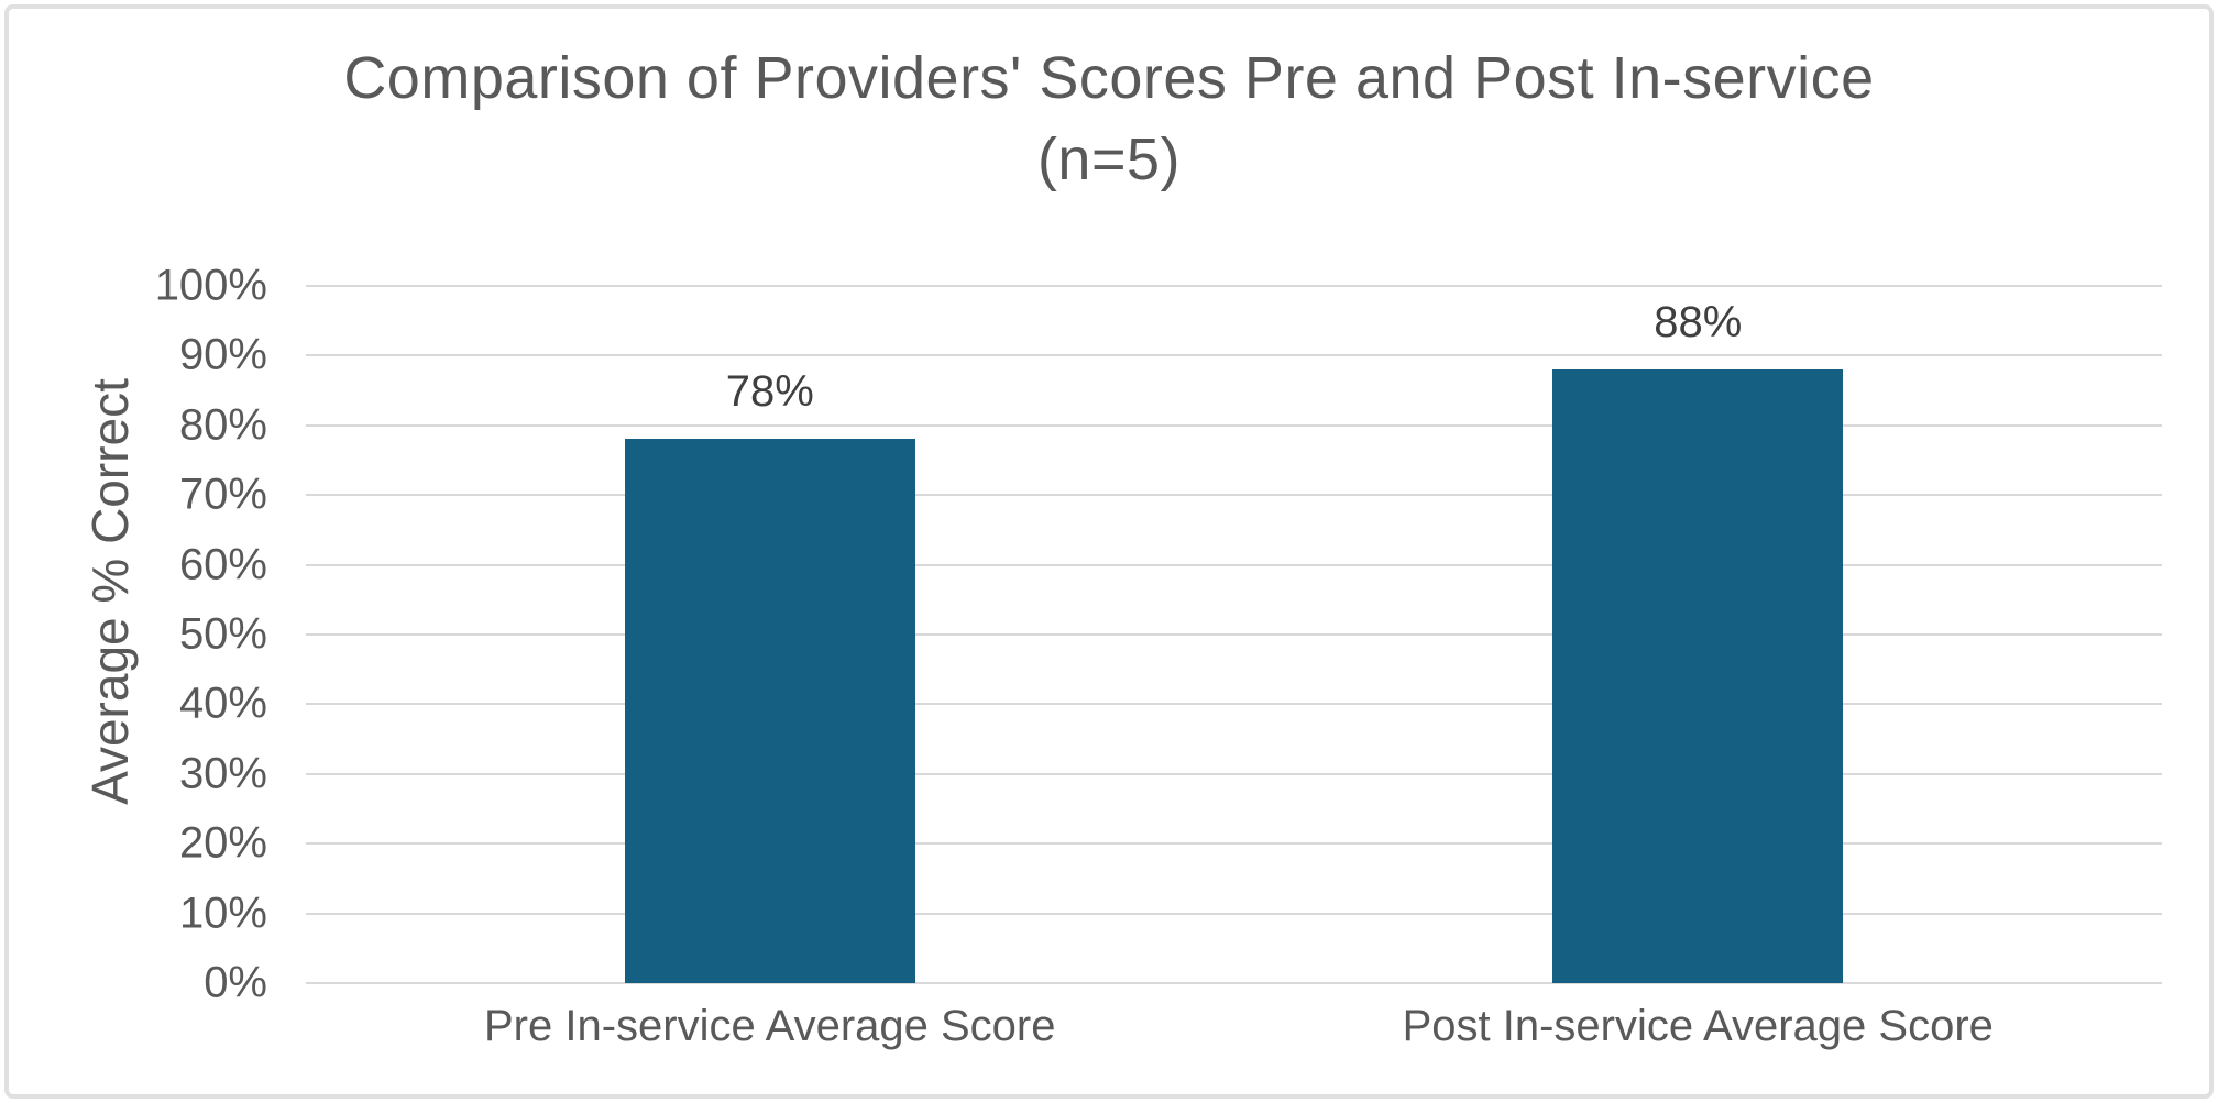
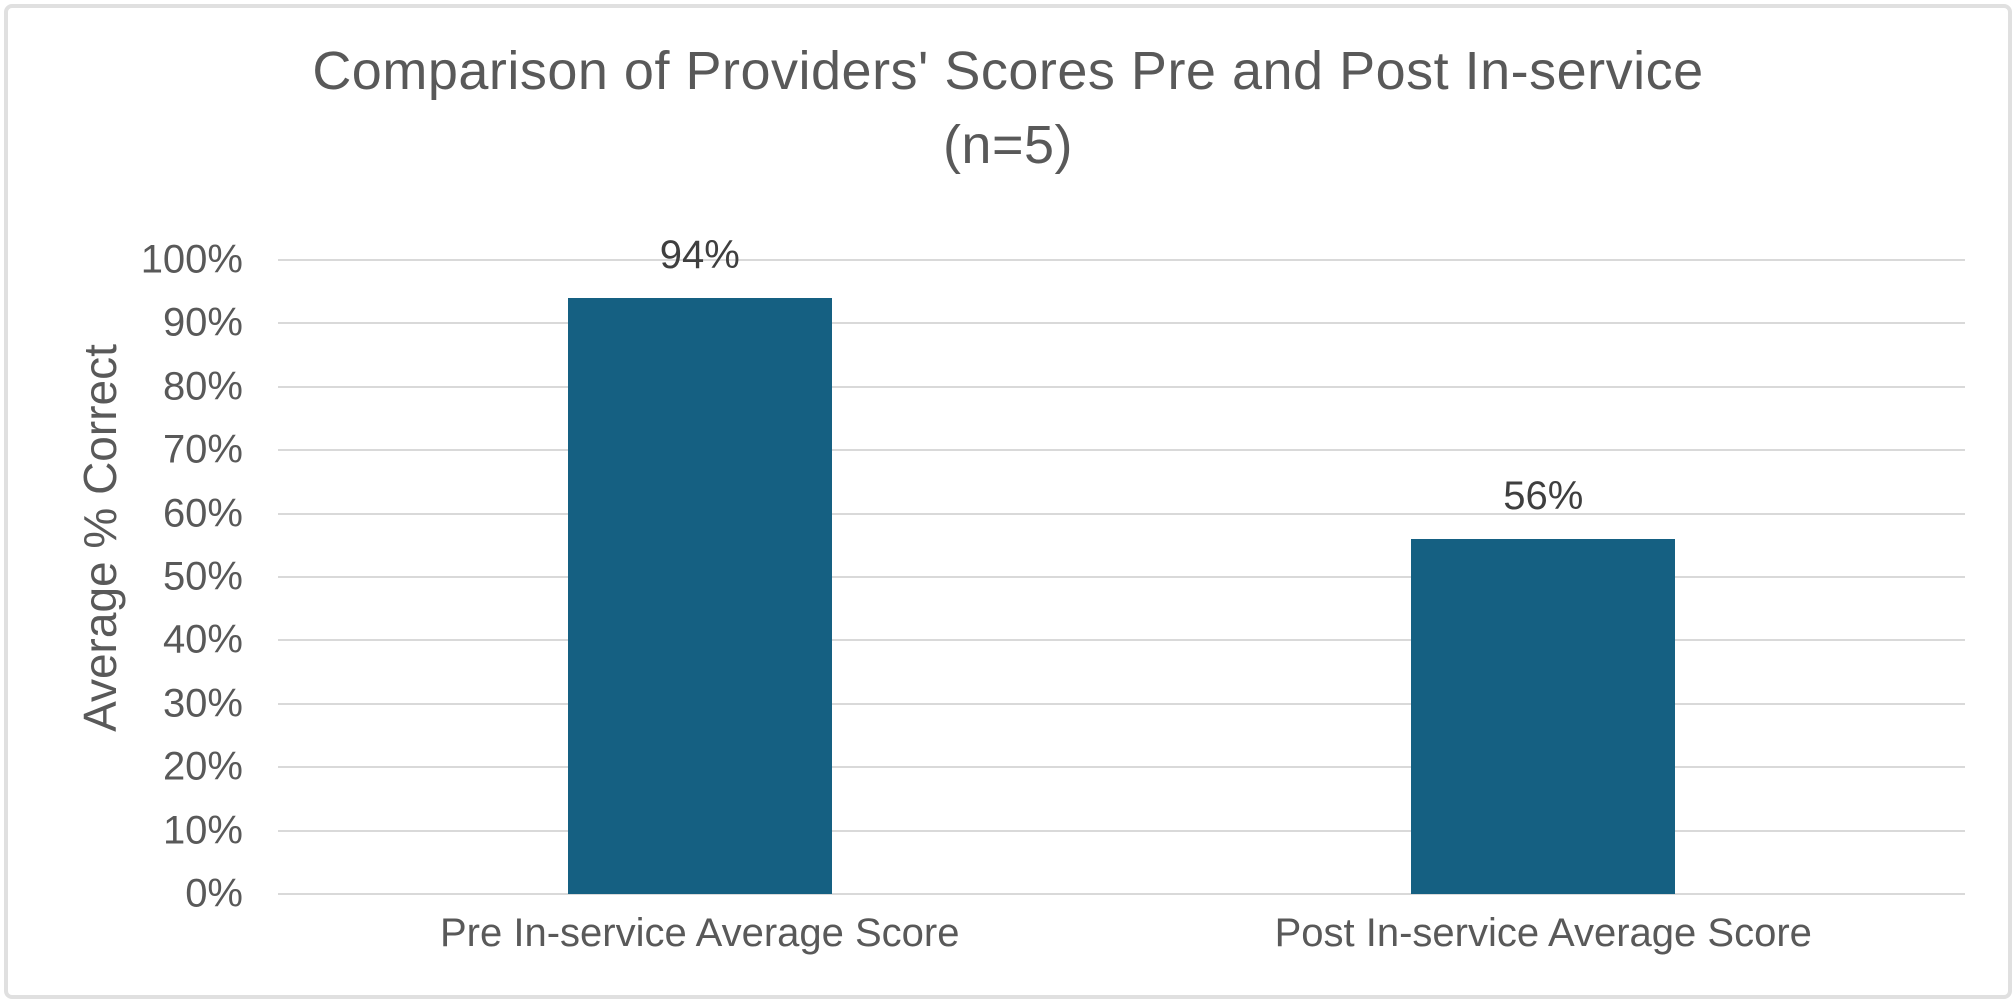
Pre In-service Average Score: 78% -> 94%
Post In-service Average Score: 88% -> 56%
